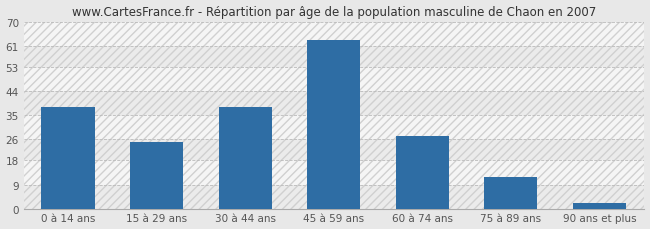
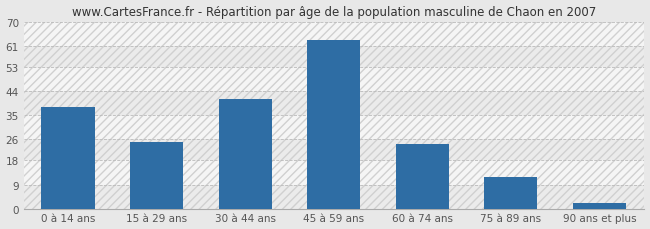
30 à 44 ans: 38 -> 41
60 à 74 ans: 27 -> 24
